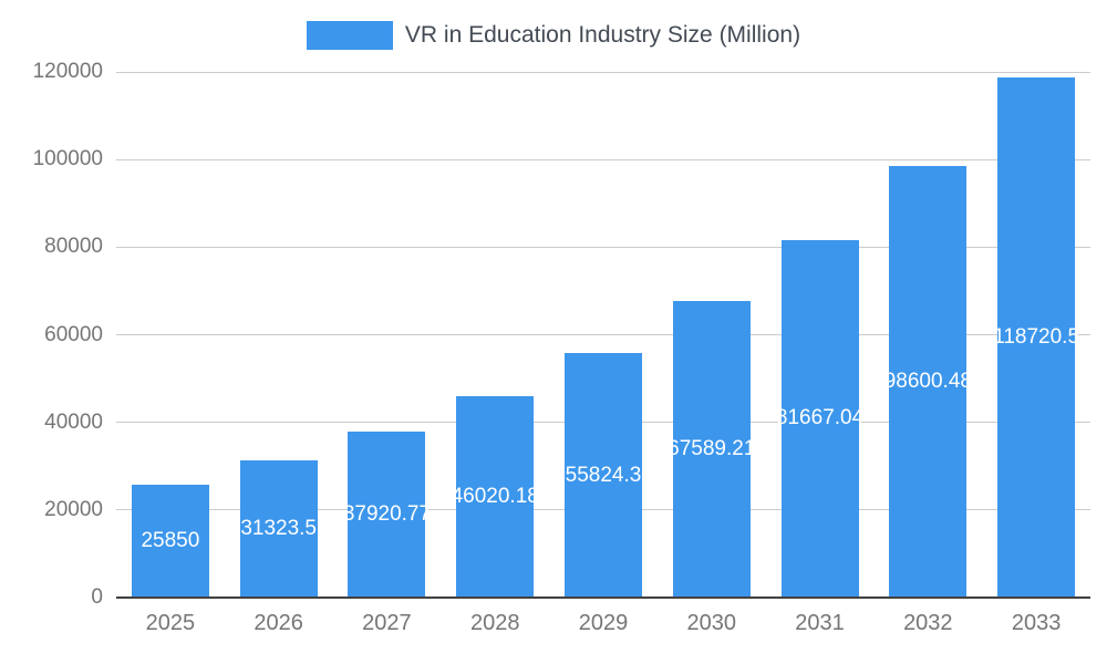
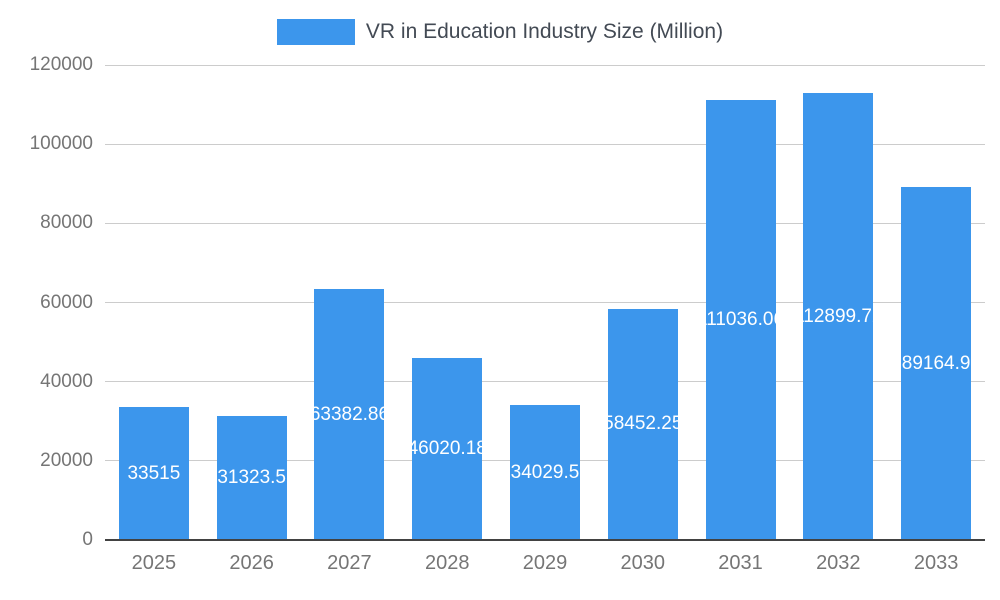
2025: 25850 -> 33515
2027: 37920.77 -> 63382.86
2029: 55824.3 -> 34029.5
2030: 67589.21 -> 58452.25
2031: 81667.04 -> 111036.06
2032: 98600.48 -> 112899.72
2033: 118720.5 -> 89164.9
